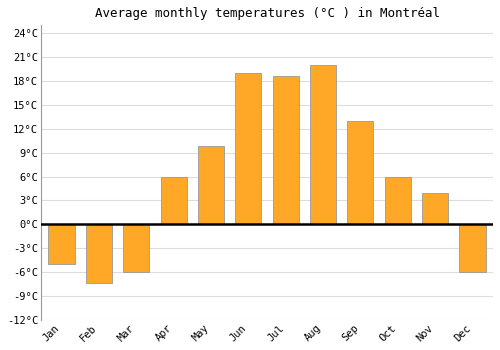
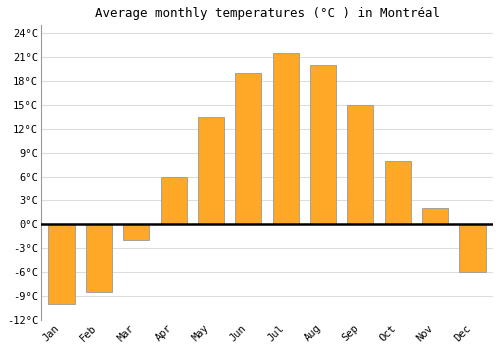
Jan: -5.0°C -> -10.0°C
Feb: -7.4°C -> -8.5°C
Mar: -6.0°C -> -2.0°C
May: 9.8°C -> 13.5°C
Jul: 18.6°C -> 21.5°C
Sep: 13.0°C -> 15.0°C
Oct: 6.0°C -> 8.0°C
Nov: 4.0°C -> 2.0°C
